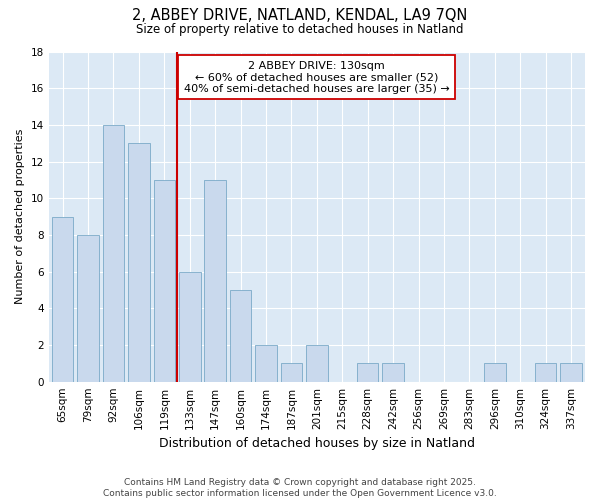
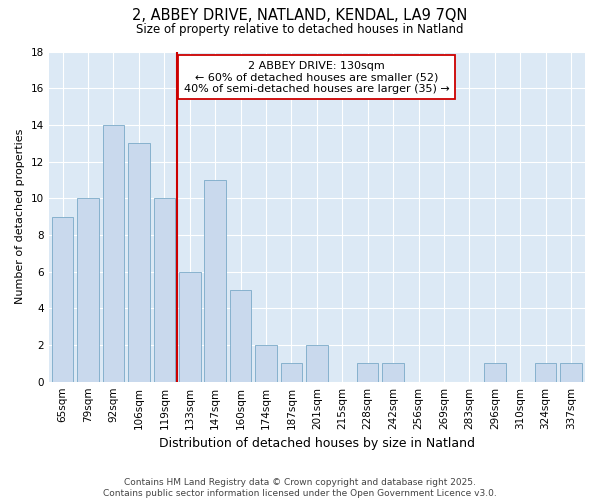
79sqm: 8 -> 10
119sqm: 11 -> 10
